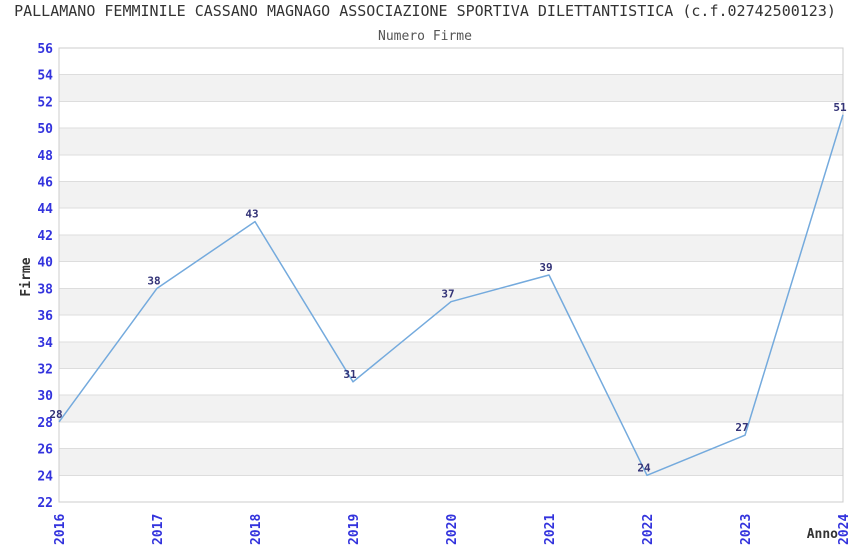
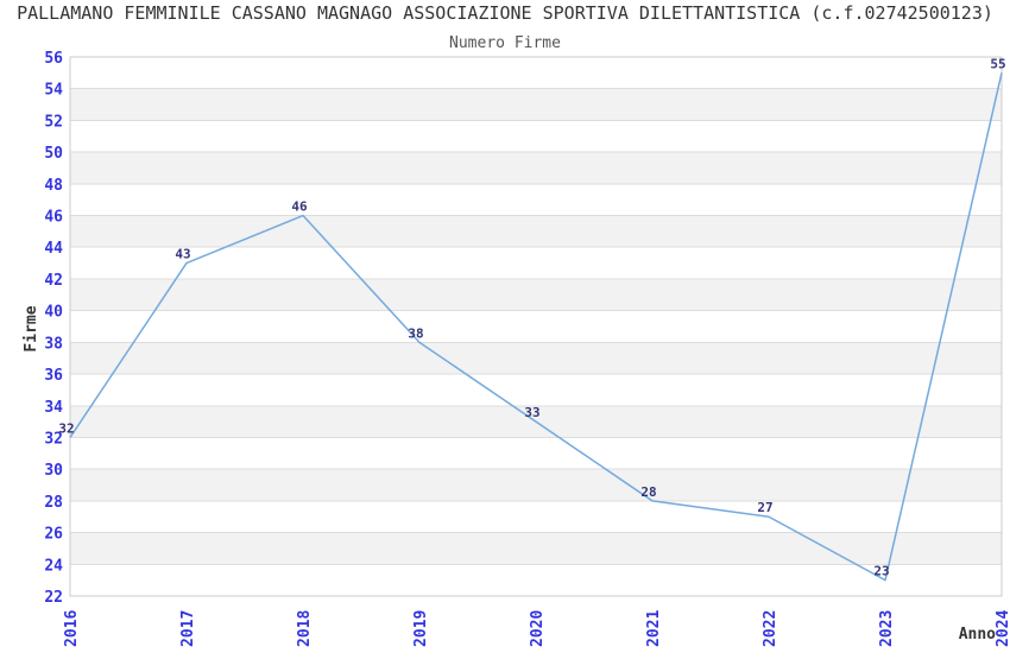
2016: 28 -> 32
2017: 38 -> 43
2018: 43 -> 46
2019: 31 -> 38
2020: 37 -> 33
2021: 39 -> 28
2022: 24 -> 27
2023: 27 -> 23
2024: 51 -> 55
